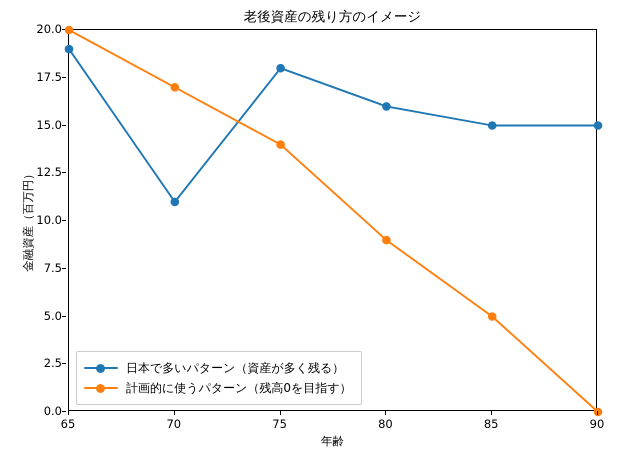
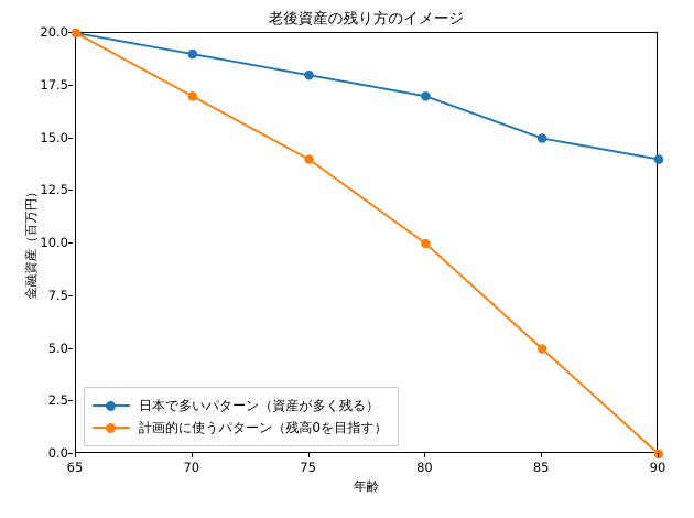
日本で多いパターン（資産が多く残る）/65: 19 -> 20
日本で多いパターン（資産が多く残る）/70: 11 -> 19
日本で多いパターン（資産が多く残る）/80: 16 -> 17
計画的に使うパターン（残高0を目指す）/80: 9 -> 10
日本で多いパターン（資産が多く残る）/90: 15 -> 14
